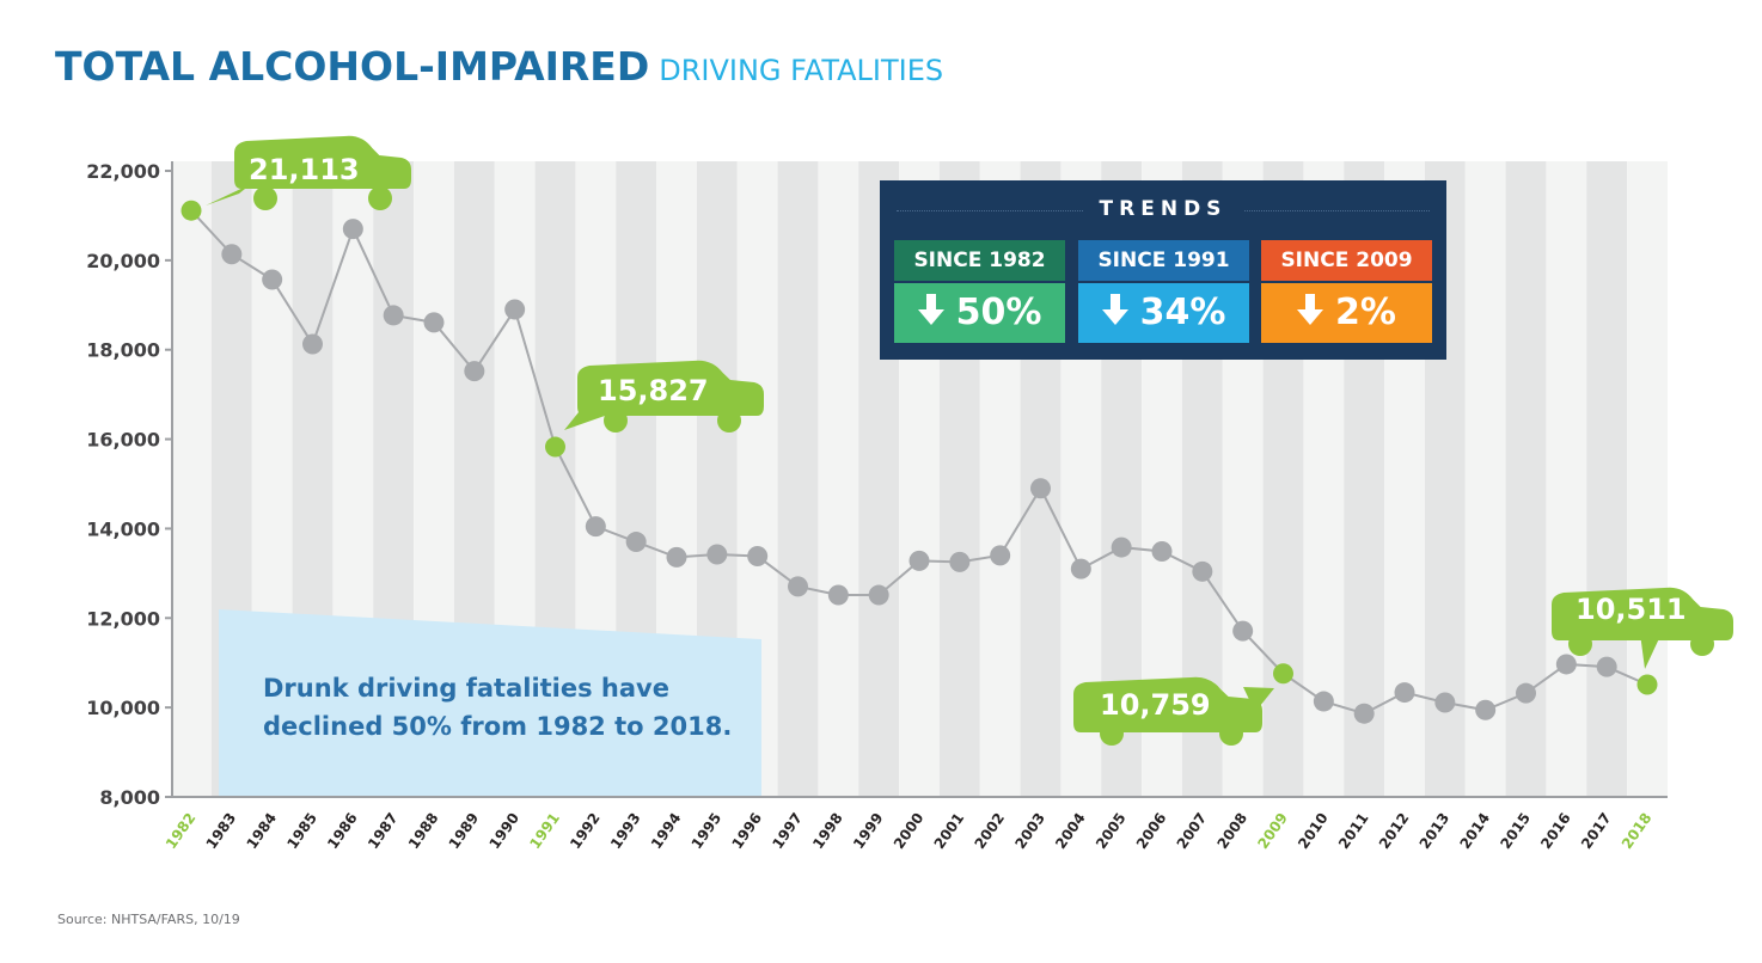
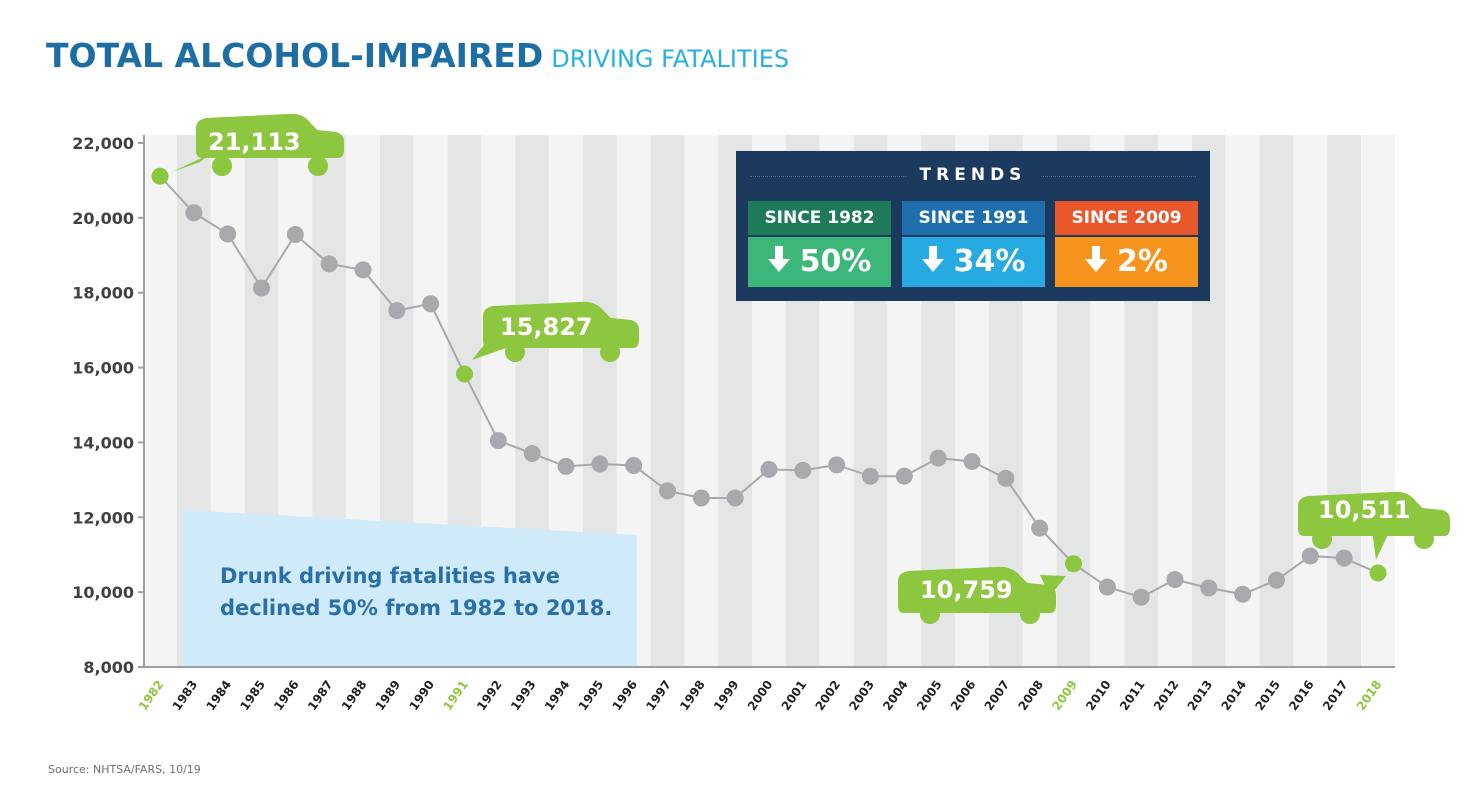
1986: 20700 -> 19600
1990: 18900 -> 17700
2003: 14900 -> 13100
